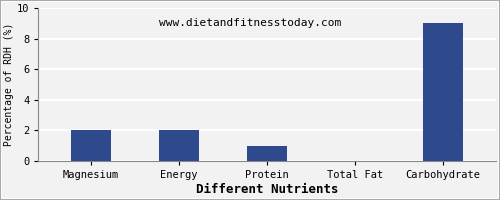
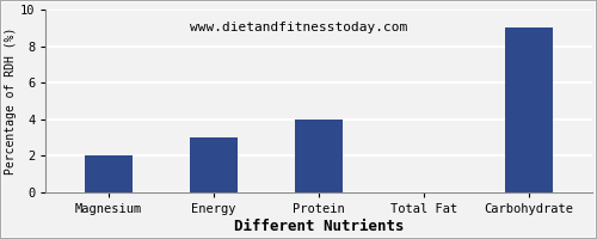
Energy: 2 -> 3
Protein: 1 -> 4
